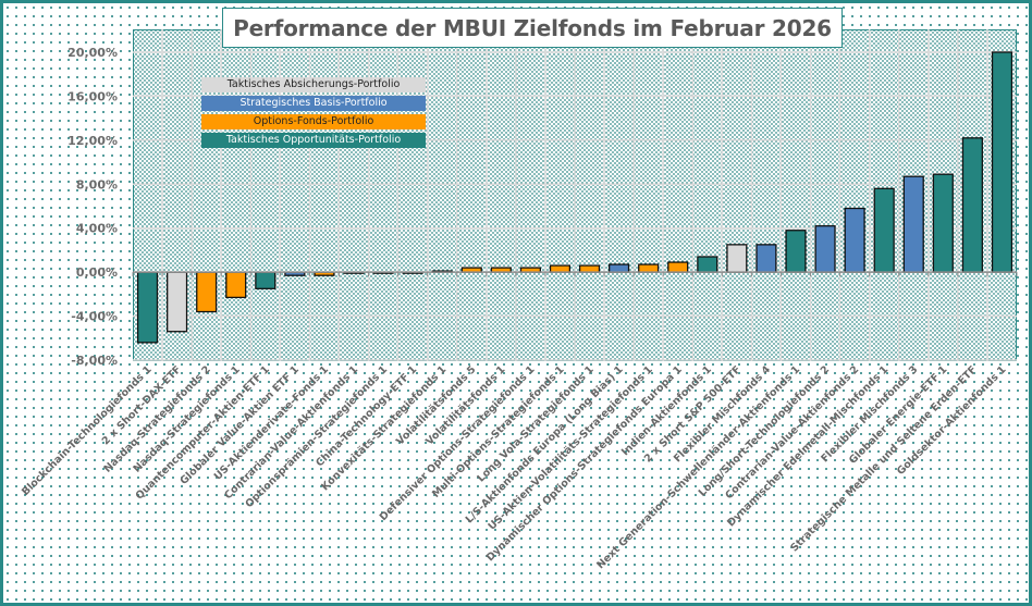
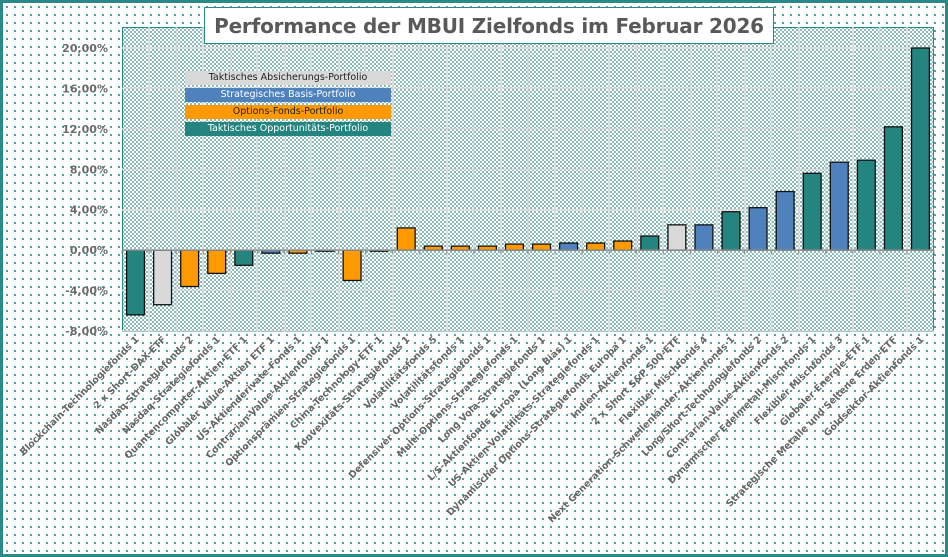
Optionsprämien-Strategiefonds 1: -0,1% -> -3,0%
Konvexitäts-Strategiefonds 1: 0,1% -> 2,2%
